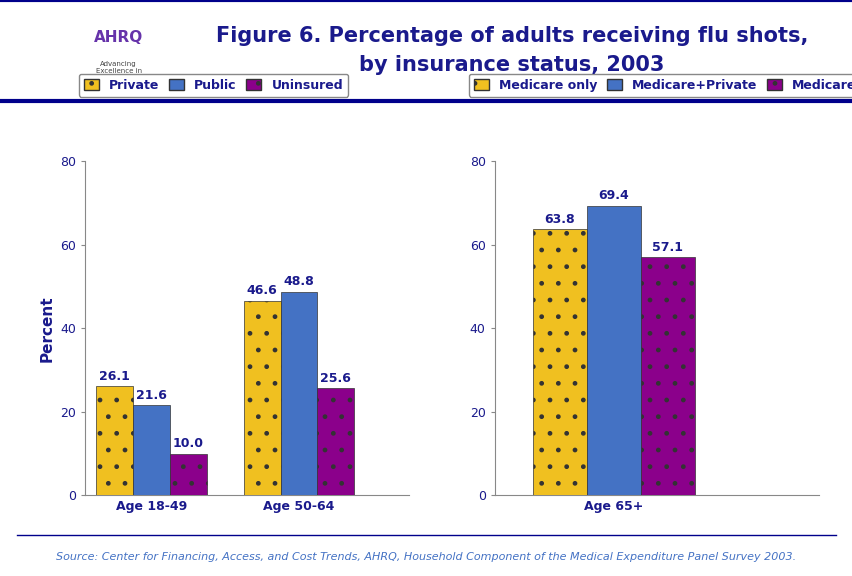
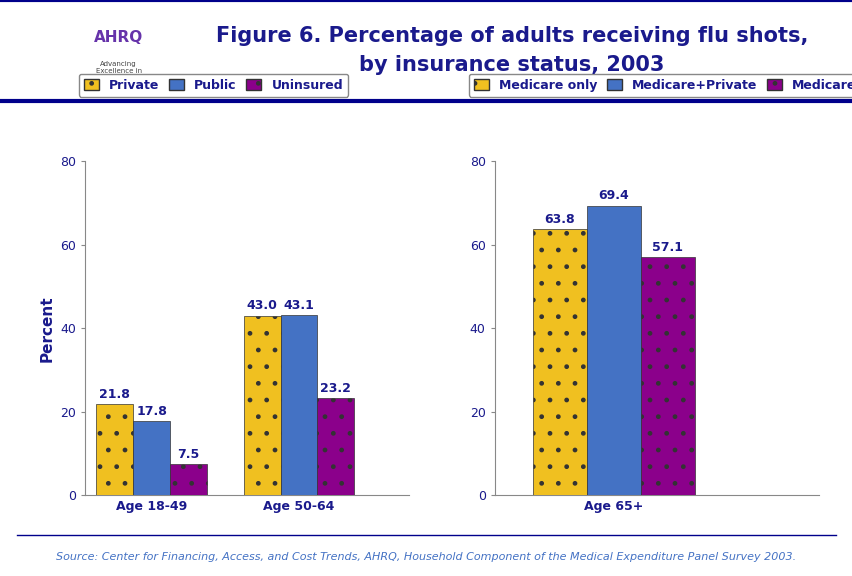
Private/Age 18-49: 26.1 -> 21.8
Public/Age 18-49: 21.6 -> 17.8
Uninsured/Age 18-49: 10.0 -> 7.5
Private/Age 50-64: 46.6 -> 43.0
Public/Age 50-64: 48.8 -> 43.1
Uninsured/Age 50-64: 25.6 -> 23.2
